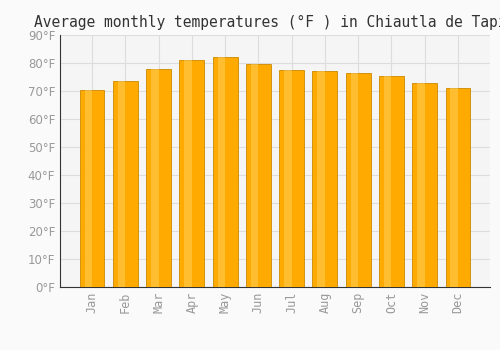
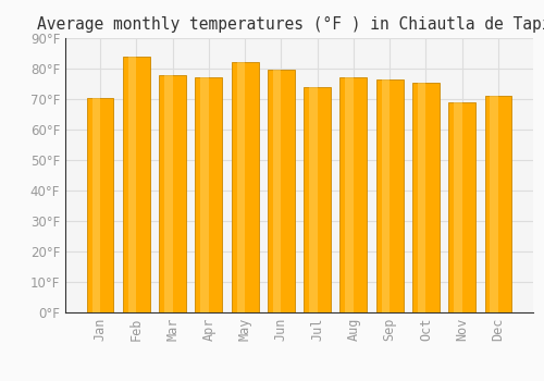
Feb: 73.5°F -> 84.0°F
Apr: 81.0°F -> 77.0°F
Jul: 77.5°F -> 74.0°F
Nov: 73.0°F -> 69.0°F
